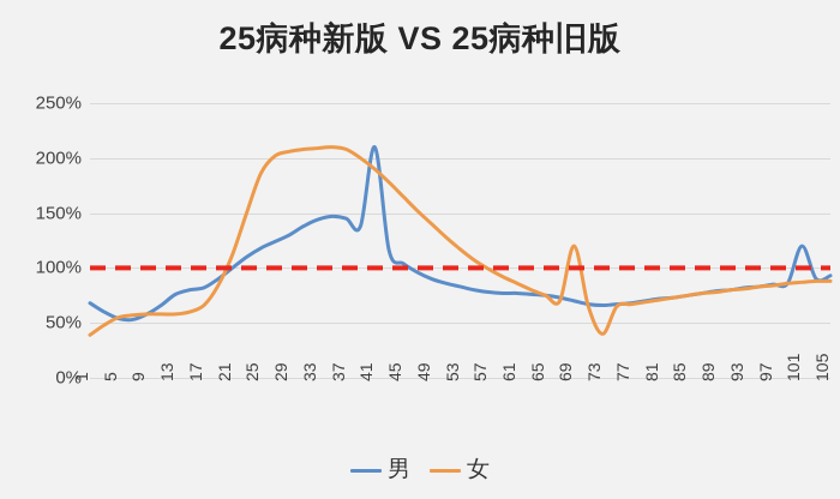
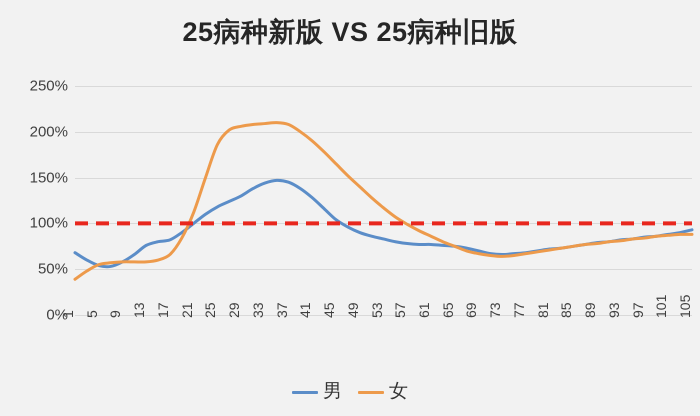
男/41: 210% -> 130%
女/69: 120% -> 70%
女/73: 40% -> 60%
男/101: 120% -> 90%
